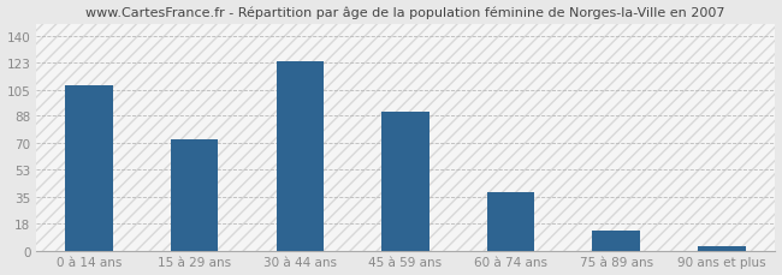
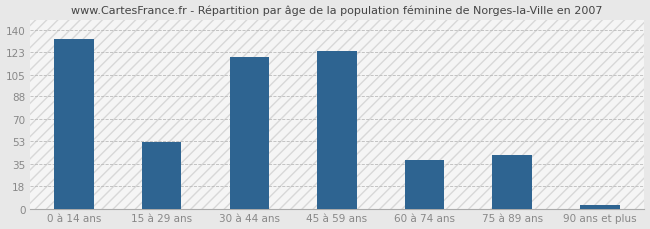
0 à 14 ans: 108 -> 133
15 à 29 ans: 73 -> 52
30 à 44 ans: 124 -> 119
45 à 59 ans: 91 -> 124
75 à 89 ans: 13 -> 42
